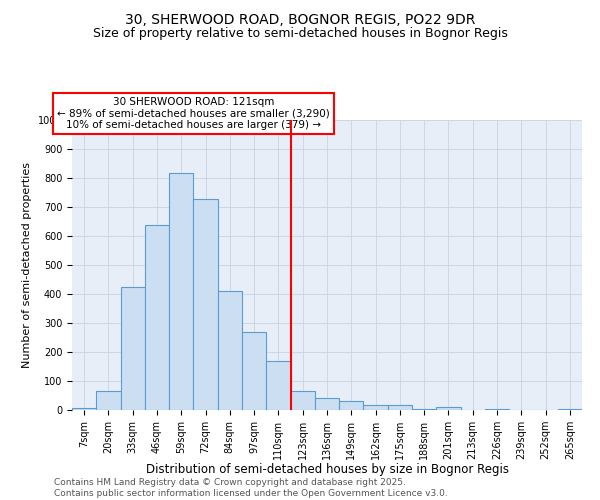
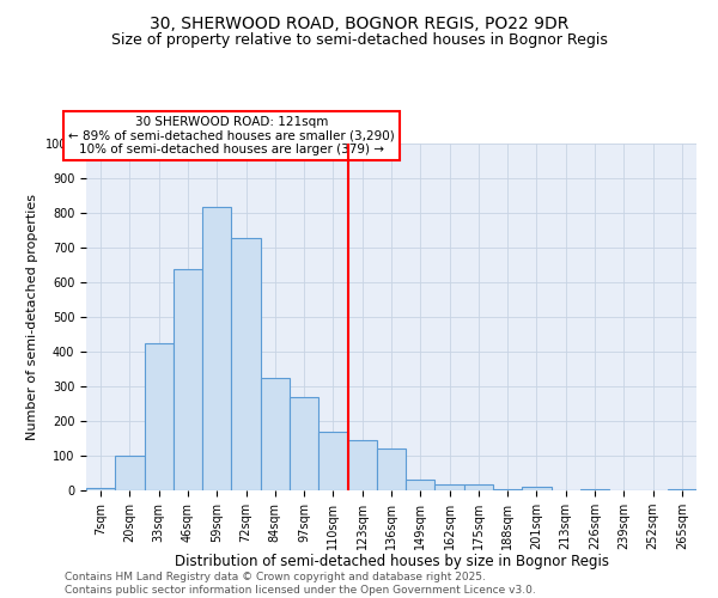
20sqm: 65 -> 100
84sqm: 410 -> 325
123sqm: 65 -> 145
136sqm: 43 -> 120
